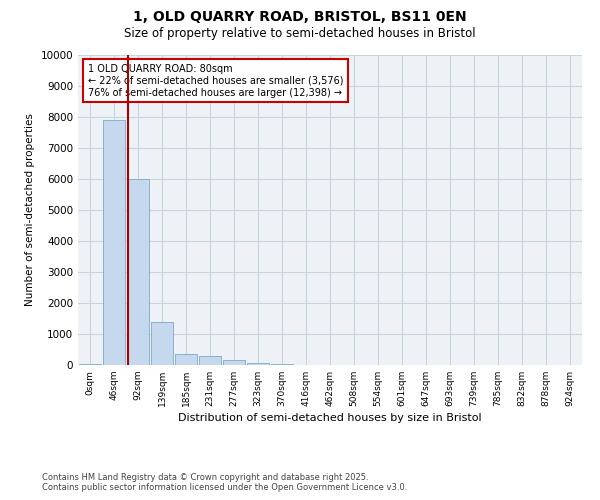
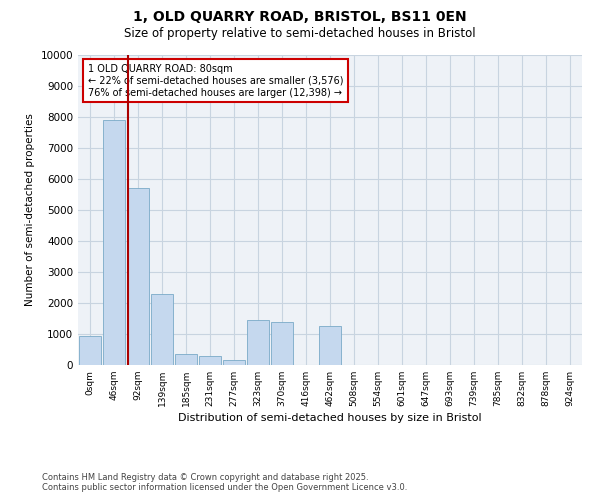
0sqm: 20 -> 950
92sqm: 6000 -> 5700
139sqm: 1380 -> 2300
323sqm: 70 -> 1450
370sqm: 30 -> 1400
462sqm: 0 -> 1250
